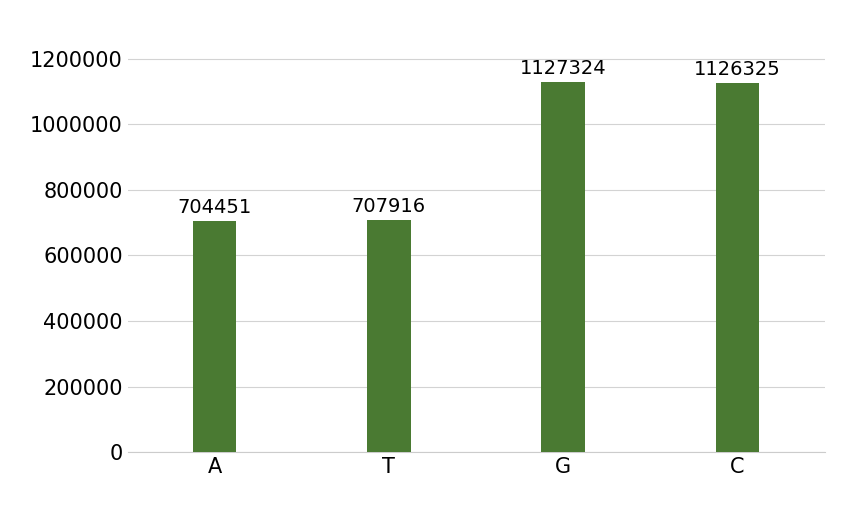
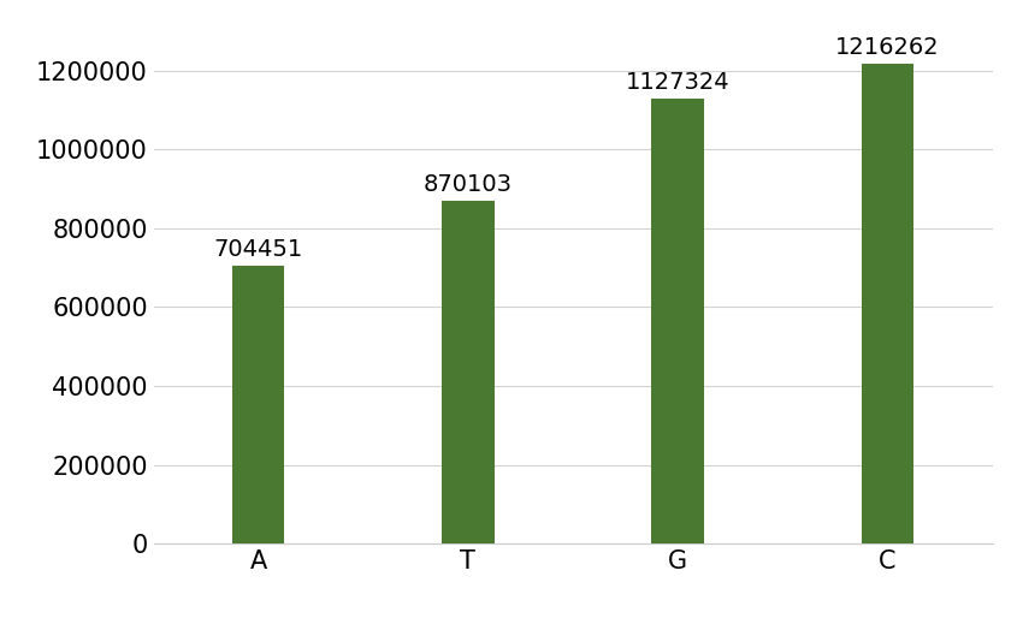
T: 707916 -> 870103
C: 1126325 -> 1216262
